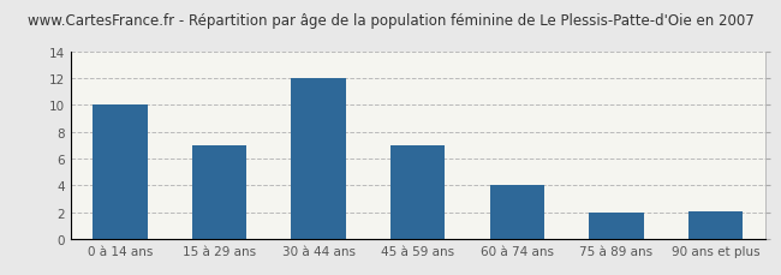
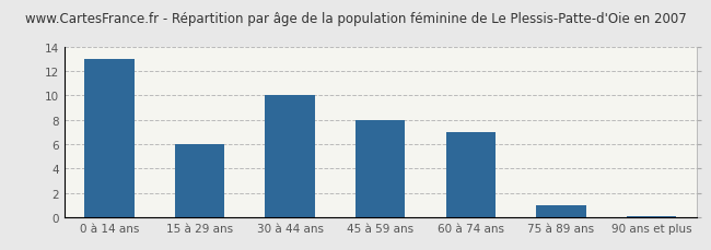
0 à 14 ans: 10.0 -> 13.0
15 à 29 ans: 7.0 -> 6.0
30 à 44 ans: 12.0 -> 10.0
45 à 59 ans: 7.0 -> 8.0
60 à 74 ans: 4.0 -> 7.0
75 à 89 ans: 2.0 -> 1.0
90 ans et plus: 2.1 -> 0.1
